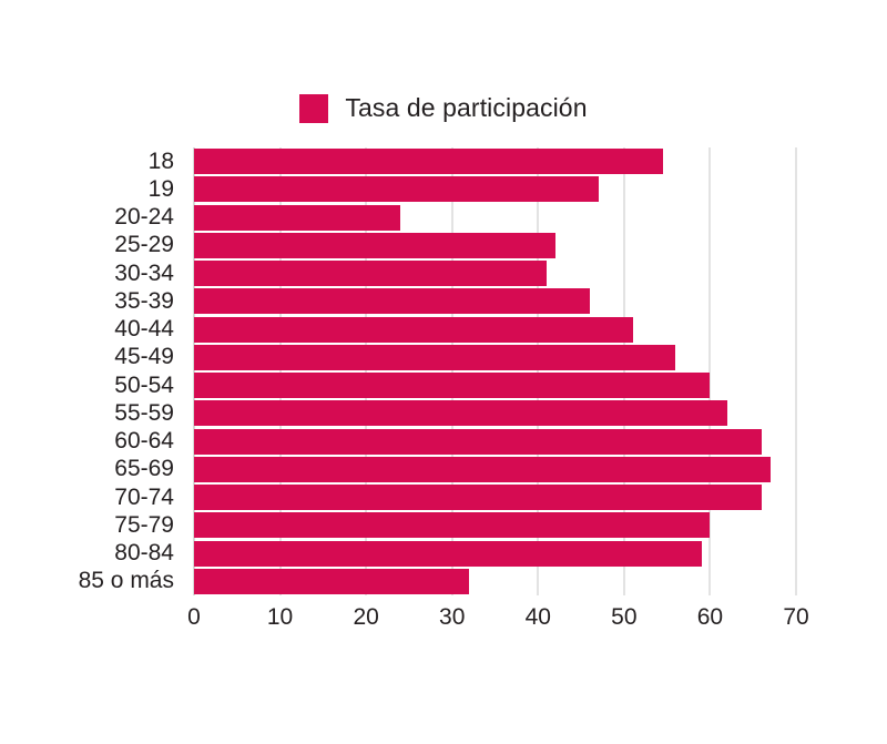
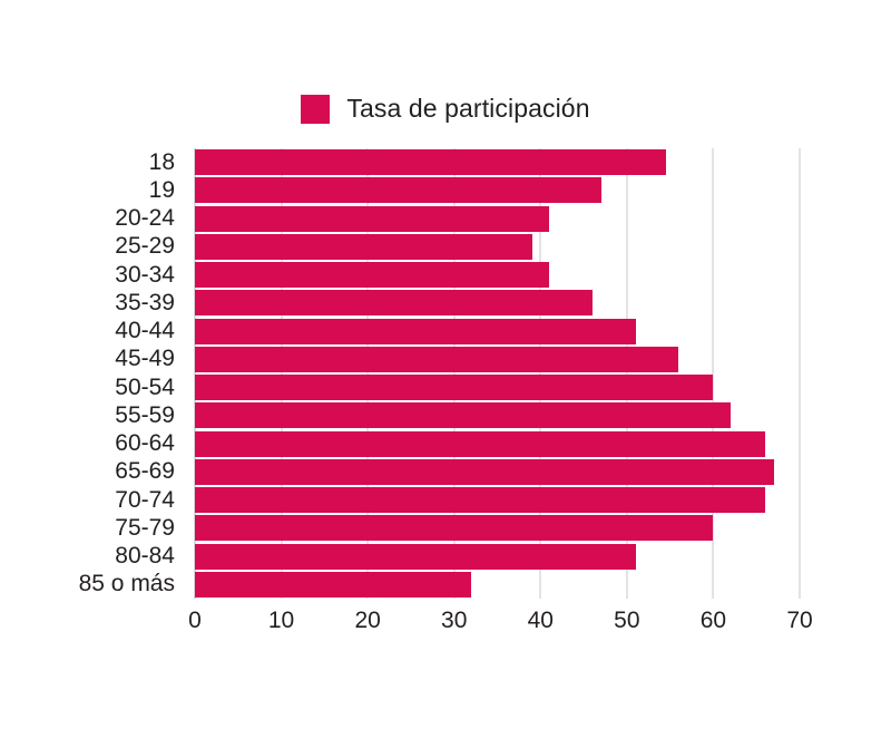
20-24: 24 -> 41
25-29: 42 -> 39
80-84: 59 -> 51
